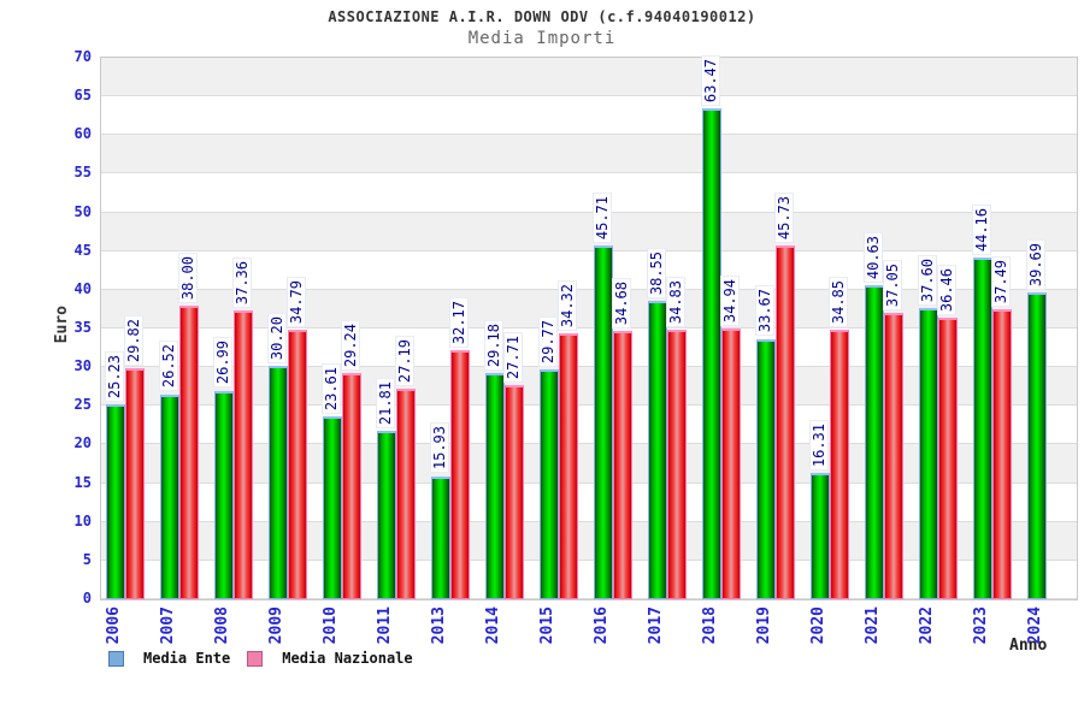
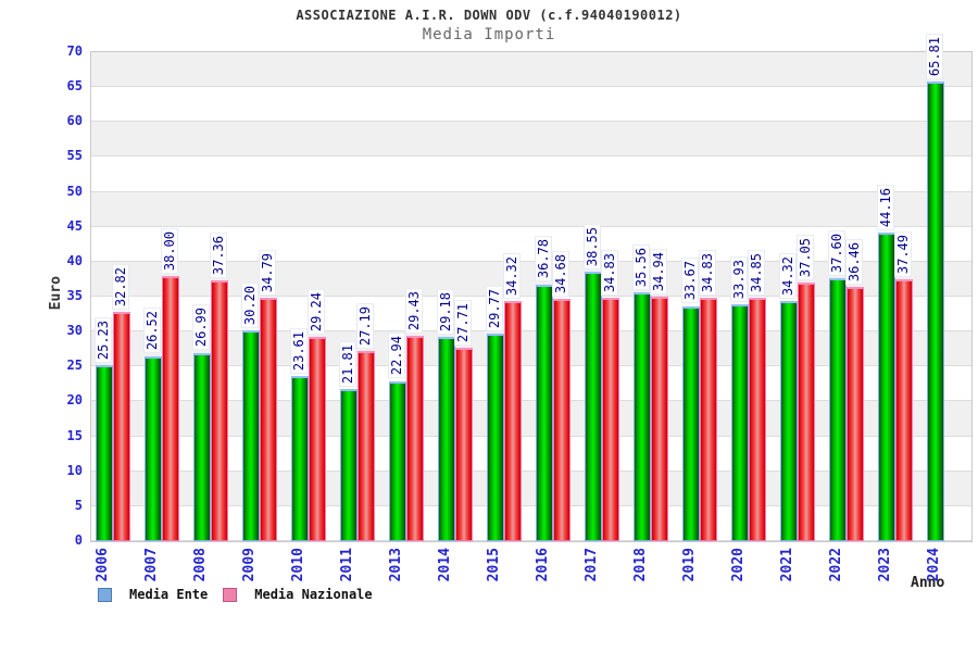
Media Nazionale/2006: 29.82 -> 32.82
Media Ente/2013: 15.93 -> 22.94
Media Nazionale/2013: 32.17 -> 29.43
Media Ente/2016: 45.71 -> 36.78
Media Ente/2018: 63.47 -> 35.56
Media Nazionale/2019: 45.73 -> 34.83
Media Ente/2020: 16.31 -> 33.93
Media Ente/2021: 40.63 -> 34.32
Media Ente/2024: 39.69 -> 65.81
